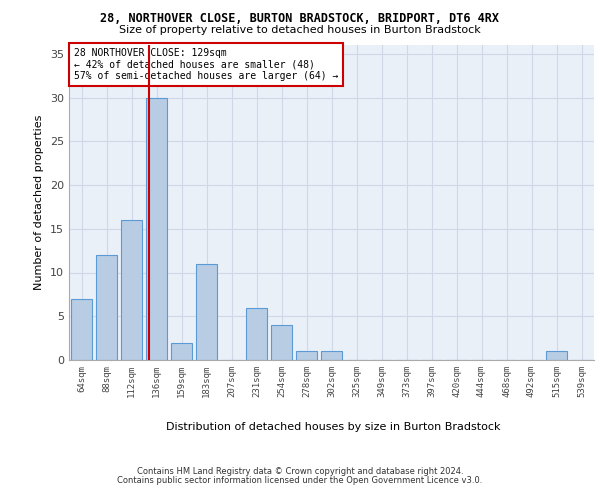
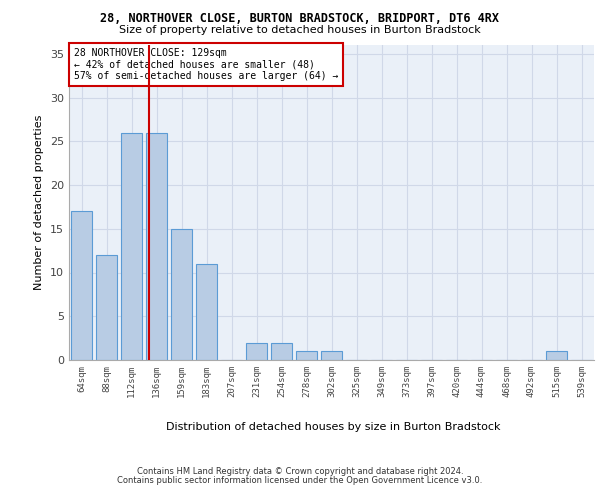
64sqm: 7 -> 17
112sqm: 16 -> 26
136sqm: 30 -> 26
159sqm: 2 -> 15
231sqm: 6 -> 2
254sqm: 4 -> 2
